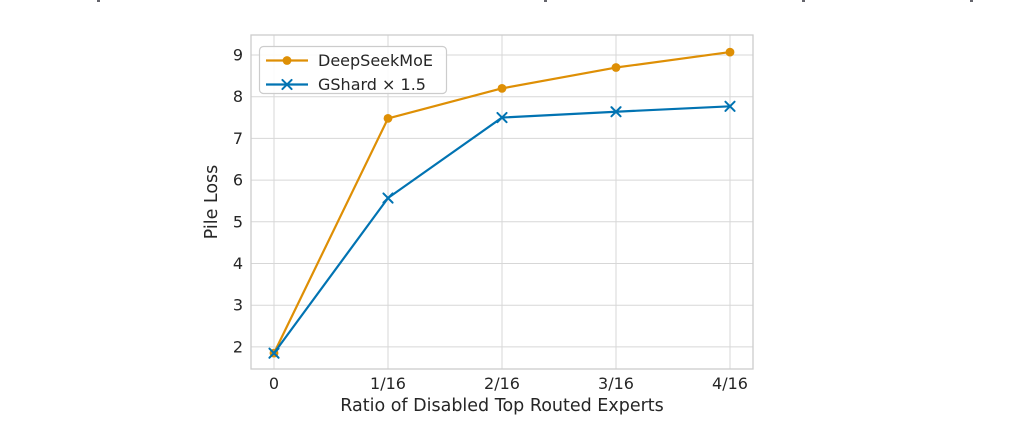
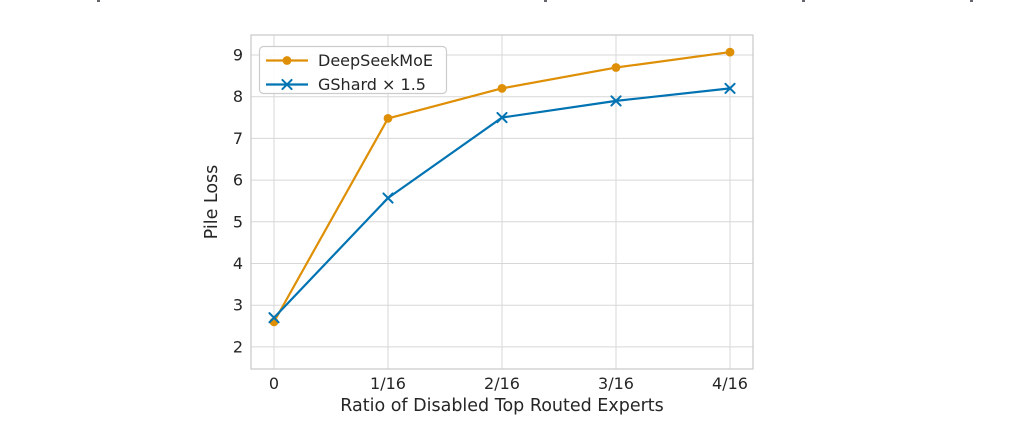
DeepSeekMoE/0: 1.9 -> 2.6
GShard × 1.5/0: 1.9 -> 2.7
GShard × 1.5/3/16: 7.6 -> 7.9
GShard × 1.5/4/16: 7.8 -> 8.2
